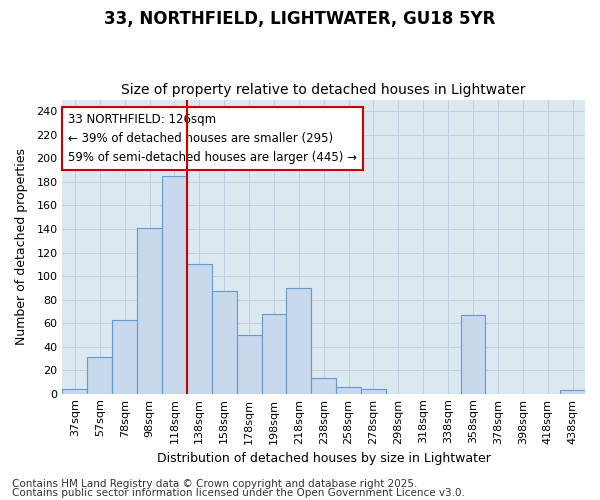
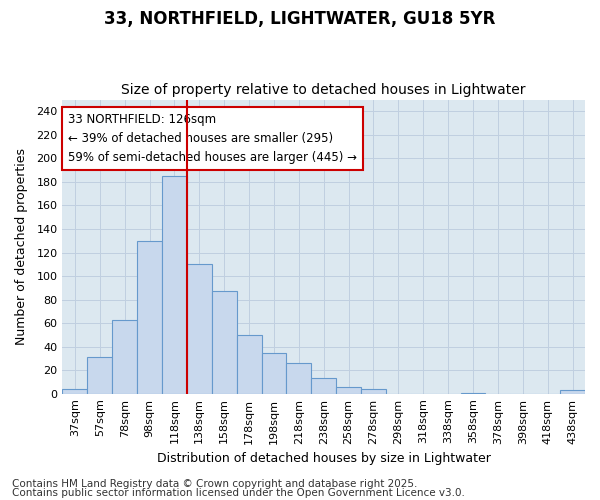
98sqm: 141 -> 130
198sqm: 68 -> 35
218sqm: 90 -> 26
358sqm: 67 -> 1
